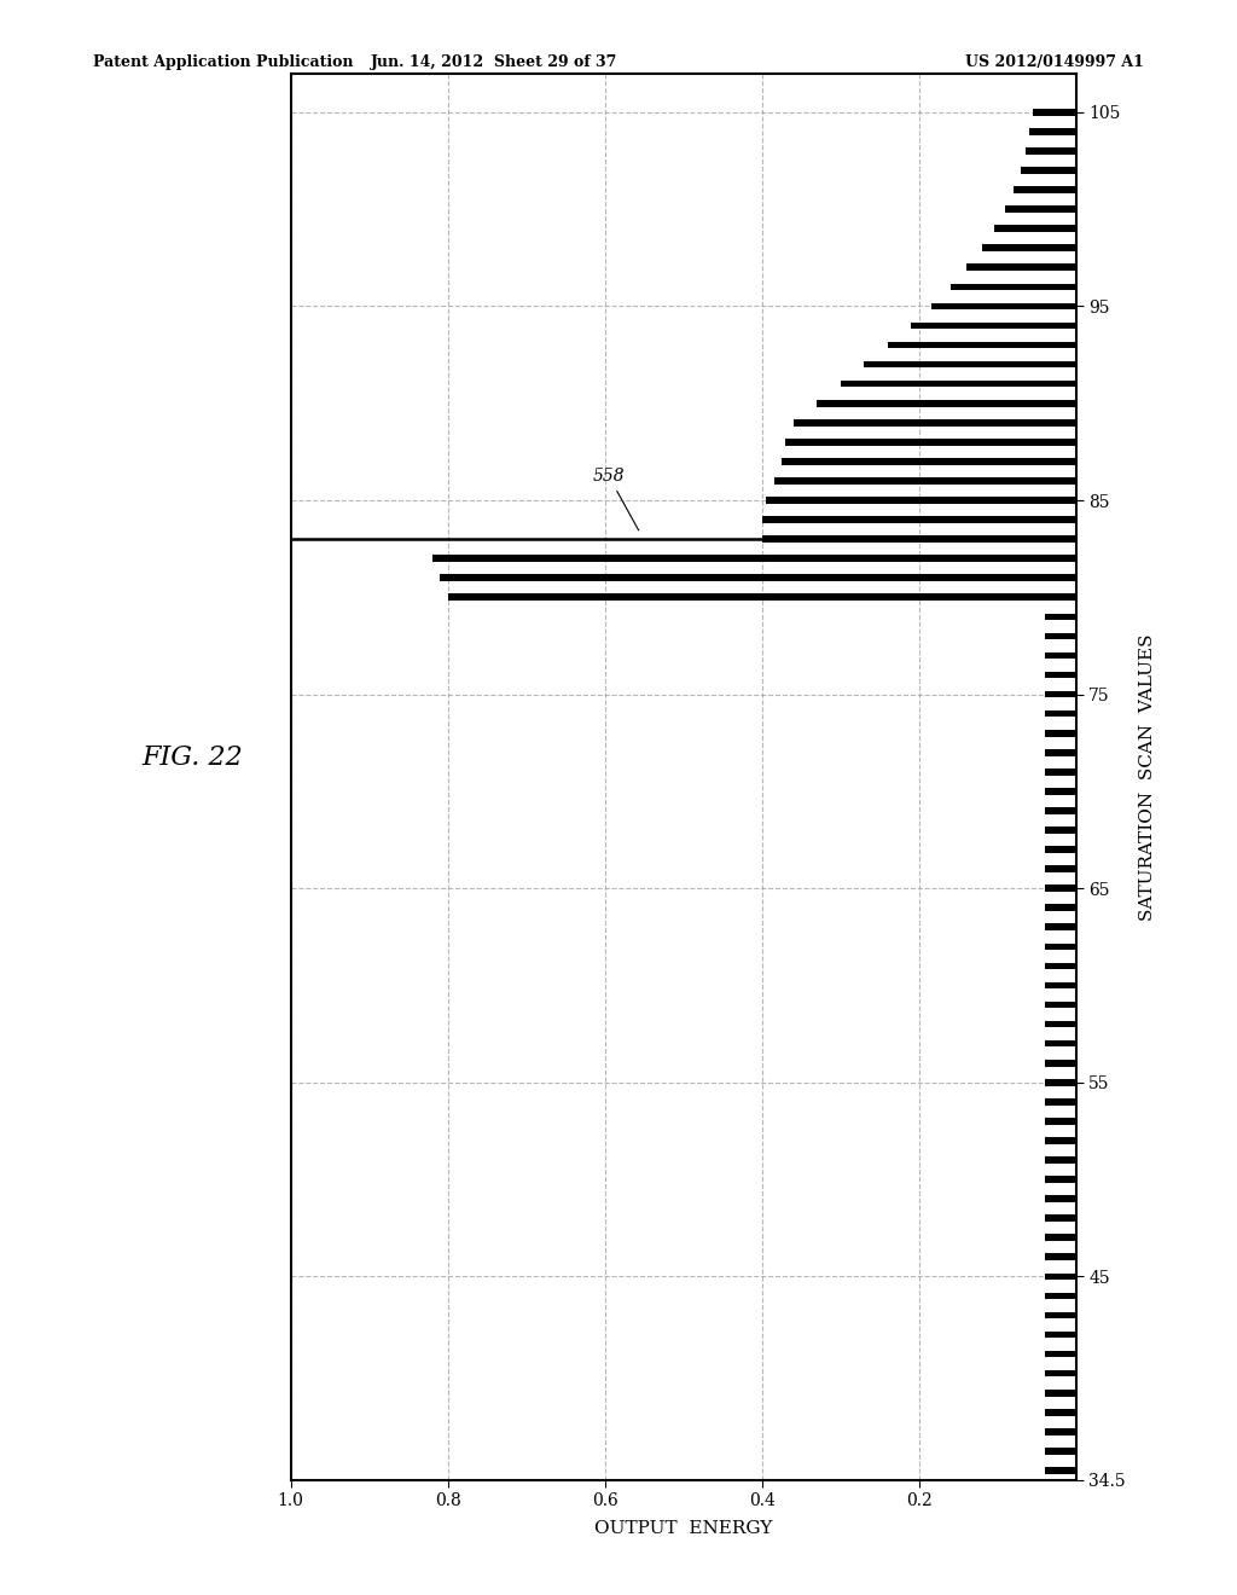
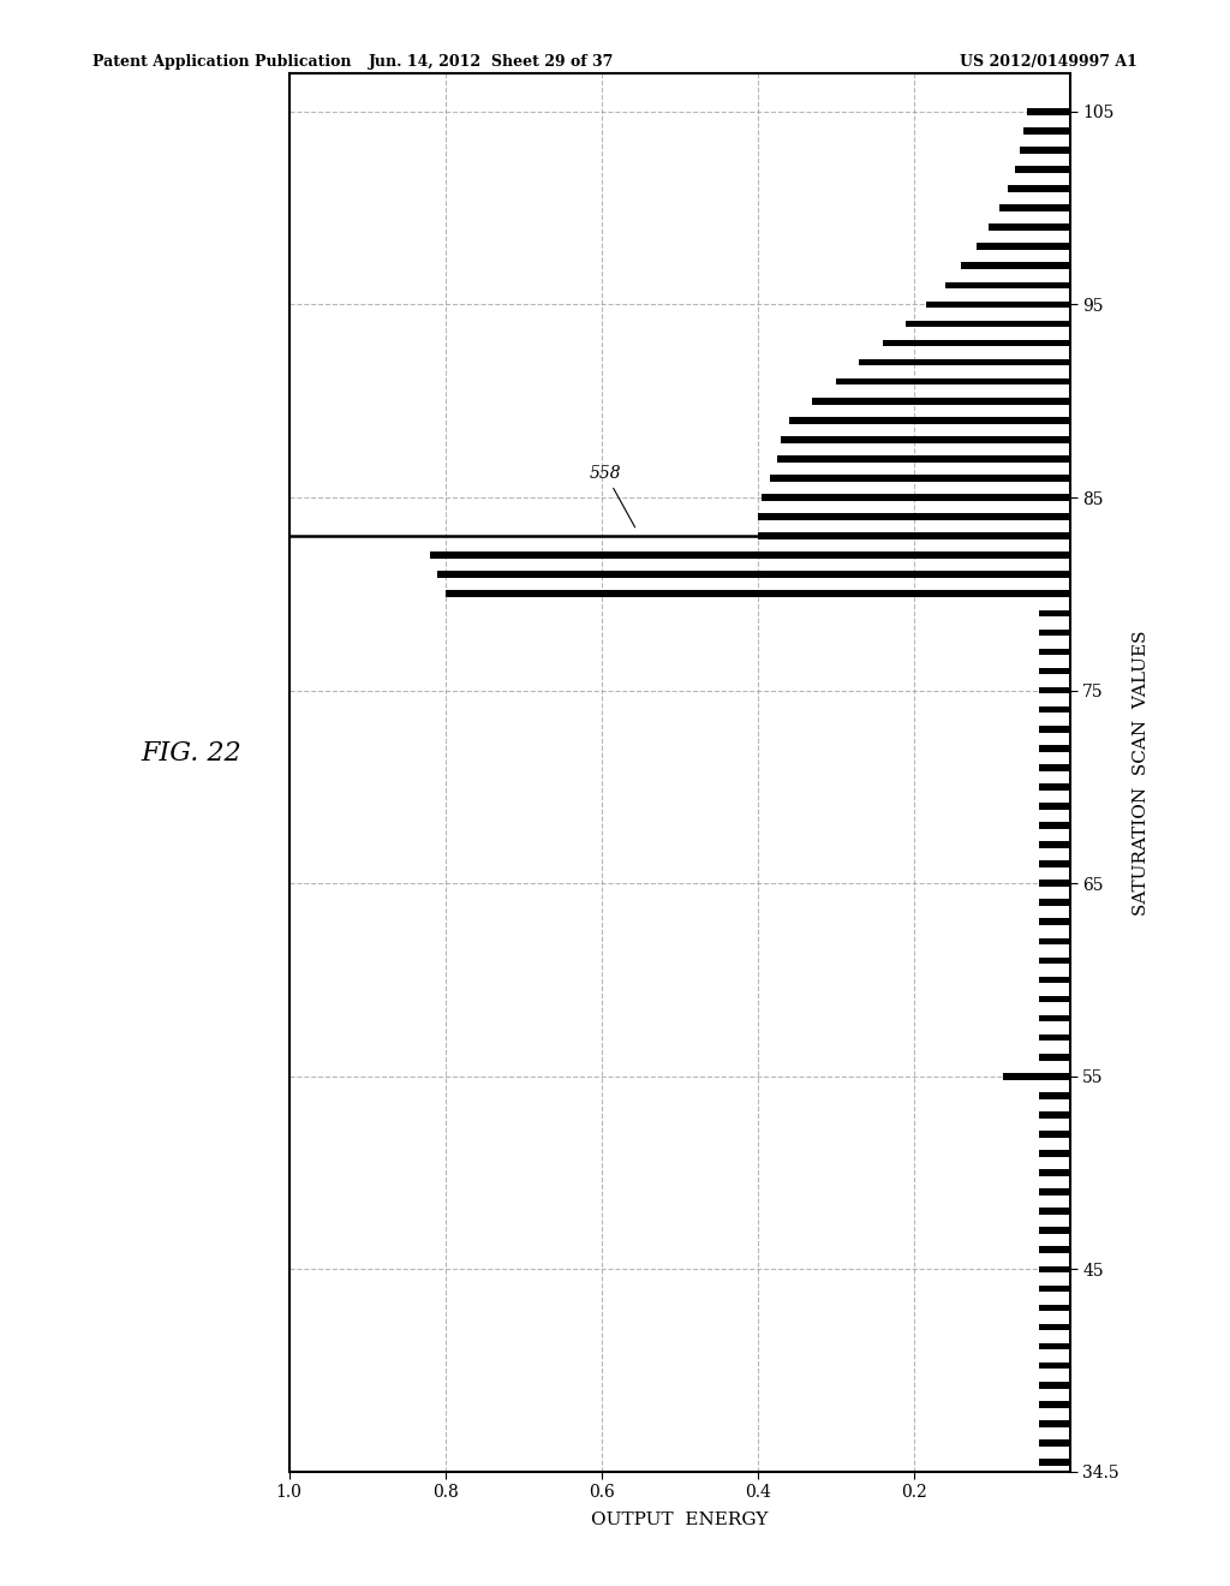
55: 0.040 -> 0.086
